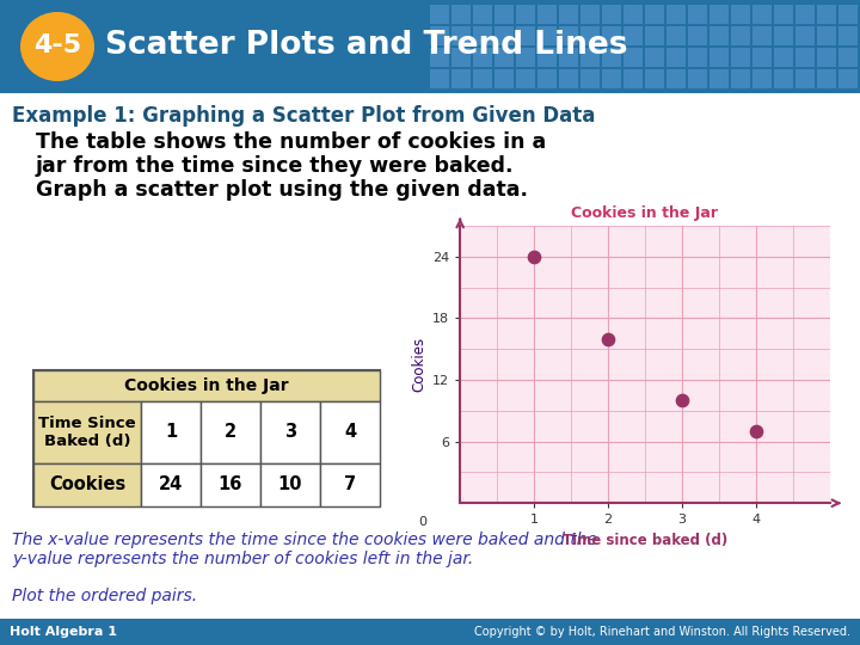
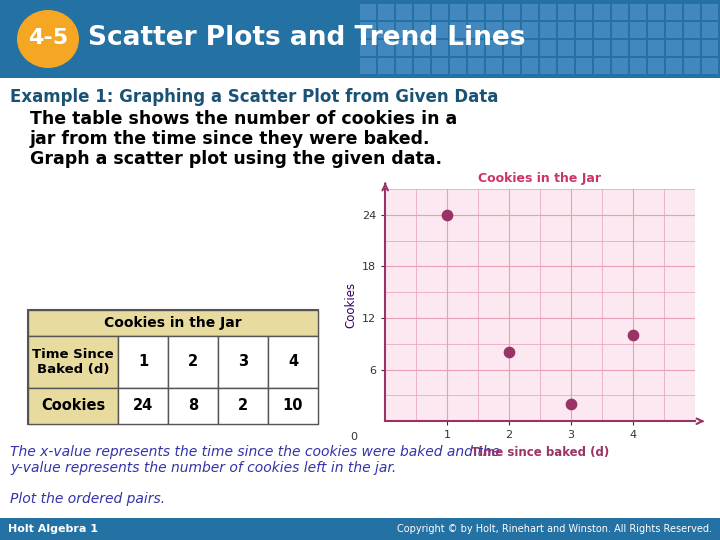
2: 16 -> 8
3: 10 -> 2
4: 7 -> 10
